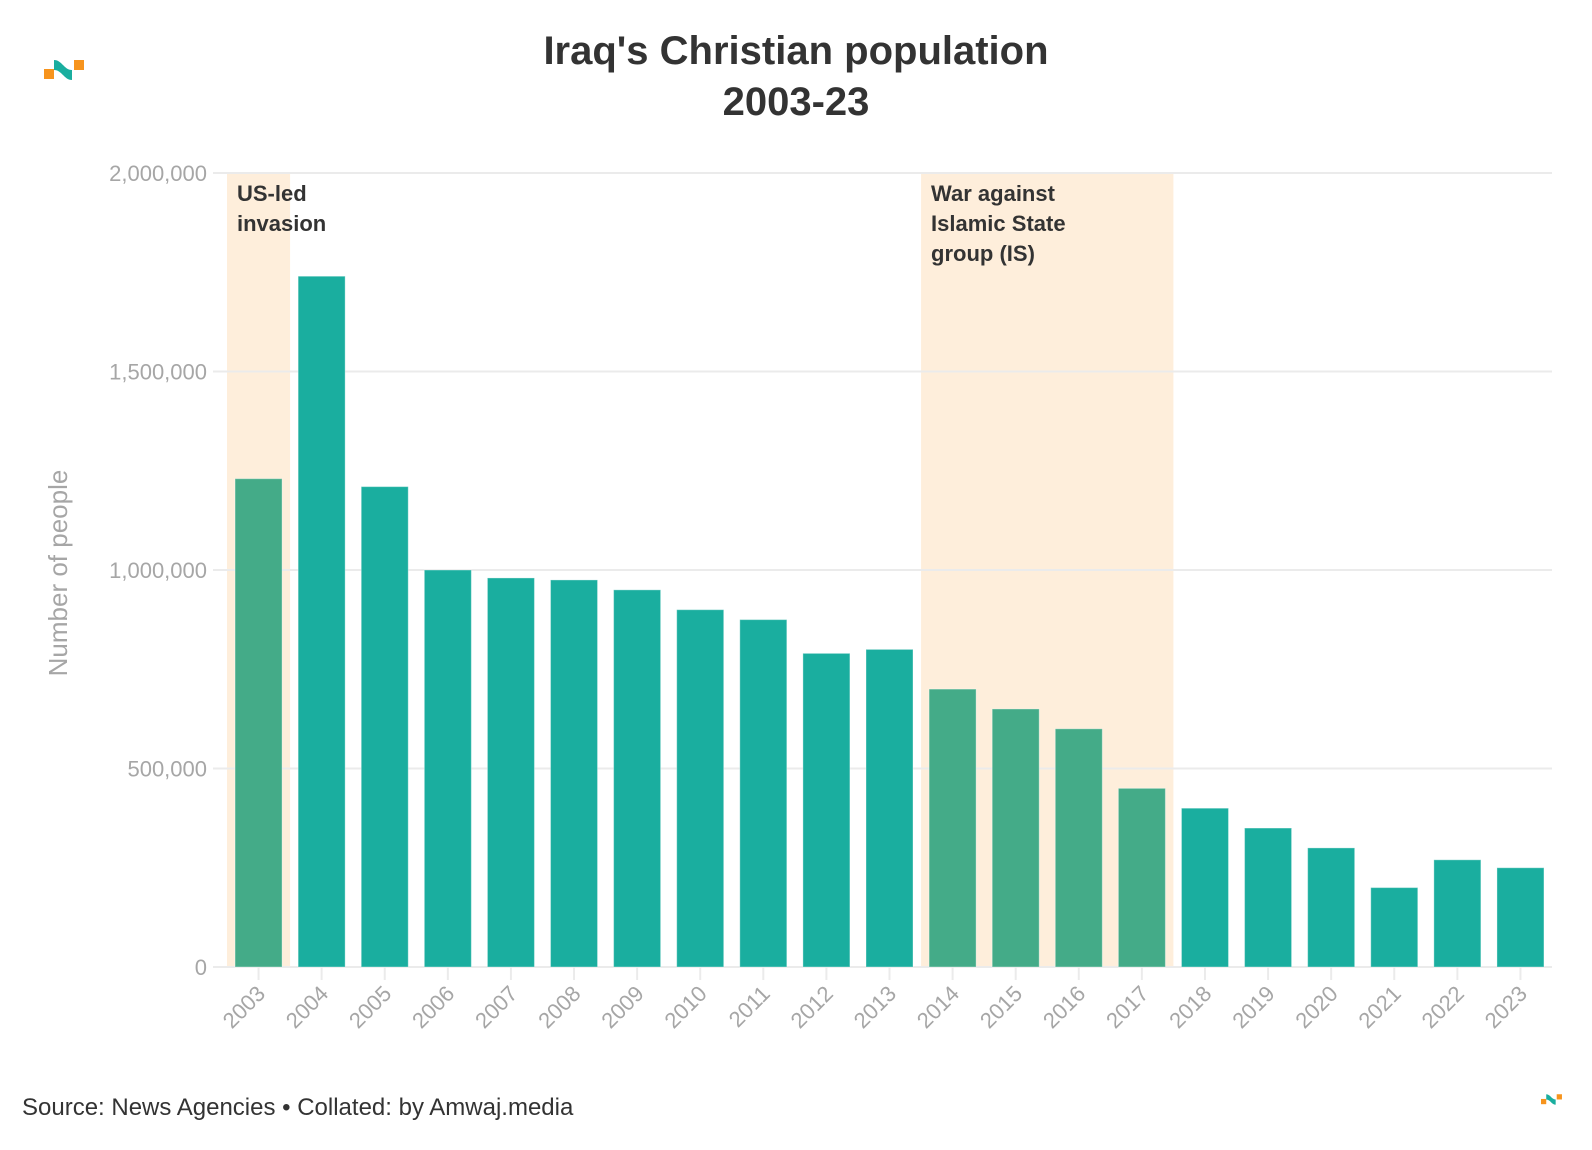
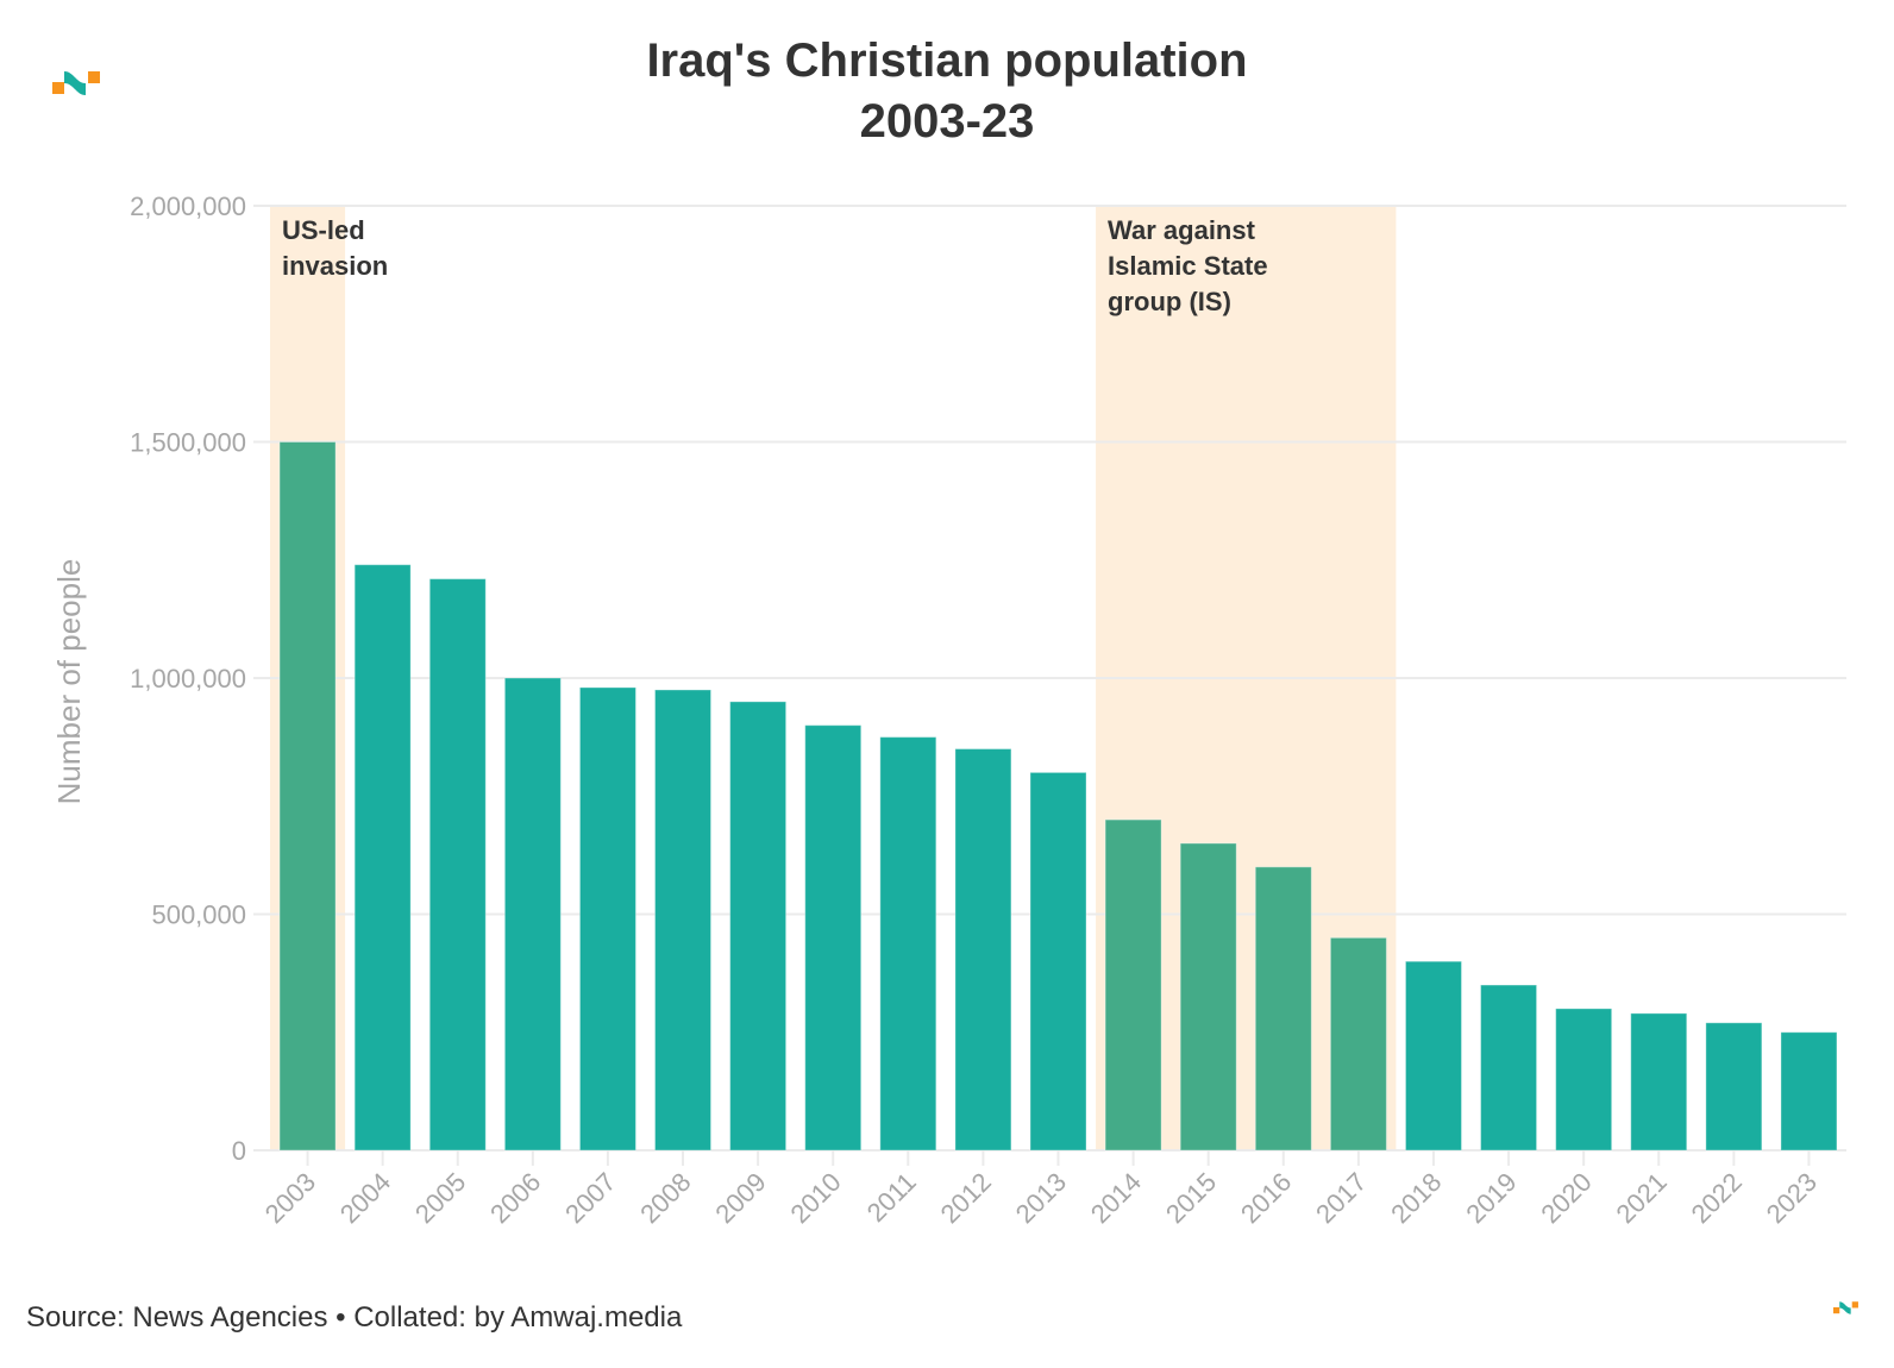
2003: 1230000 -> 1500000
2004: 1740000 -> 1240000
2012: 790000 -> 850000
2021: 200000 -> 290000
